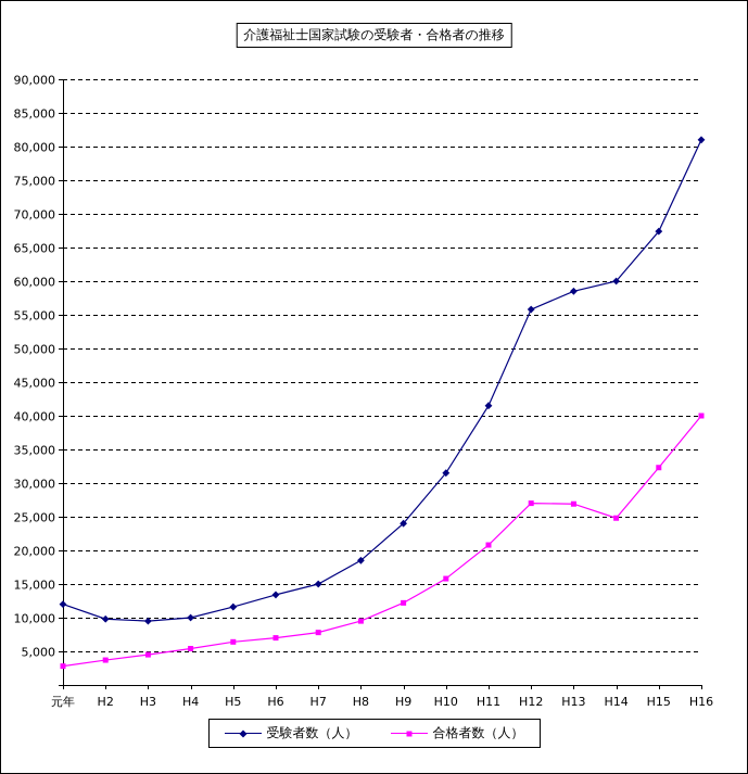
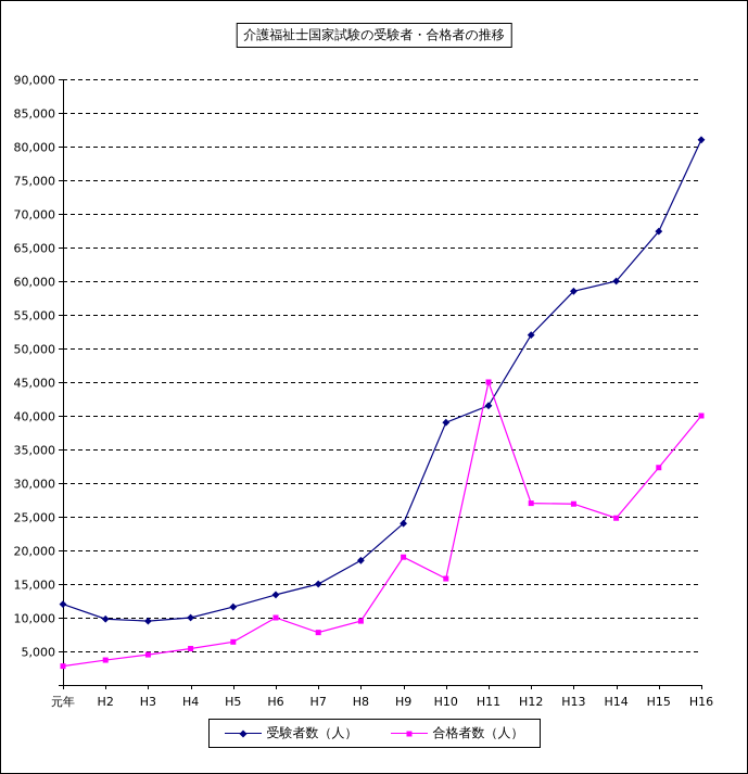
合格者数（人）/H6: 7000 -> 10000
合格者数（人）/H9: 12000 -> 19000
受験者数（人）/H10: 32000 -> 39000
合格者数（人）/H11: 21000 -> 45000
受験者数（人）/H12: 56000 -> 52000
